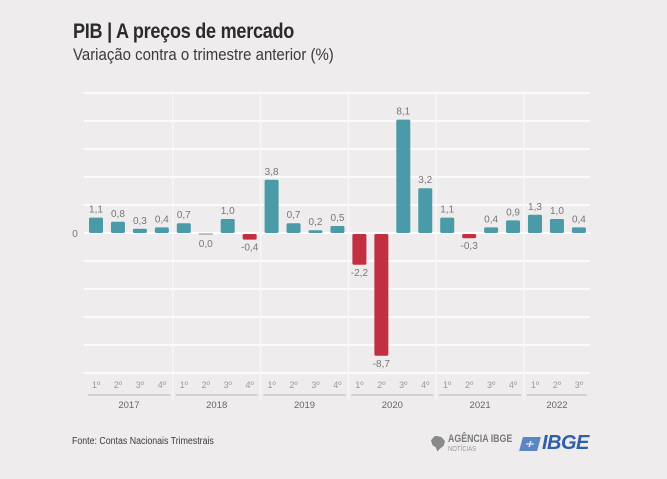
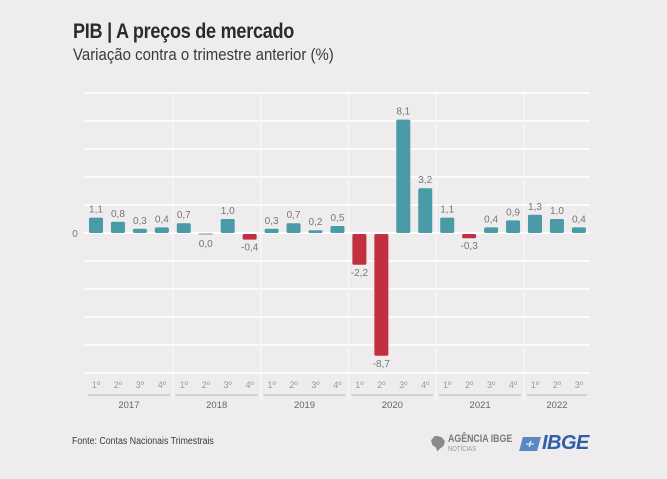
2019 1º: 3,8 -> 0,3
